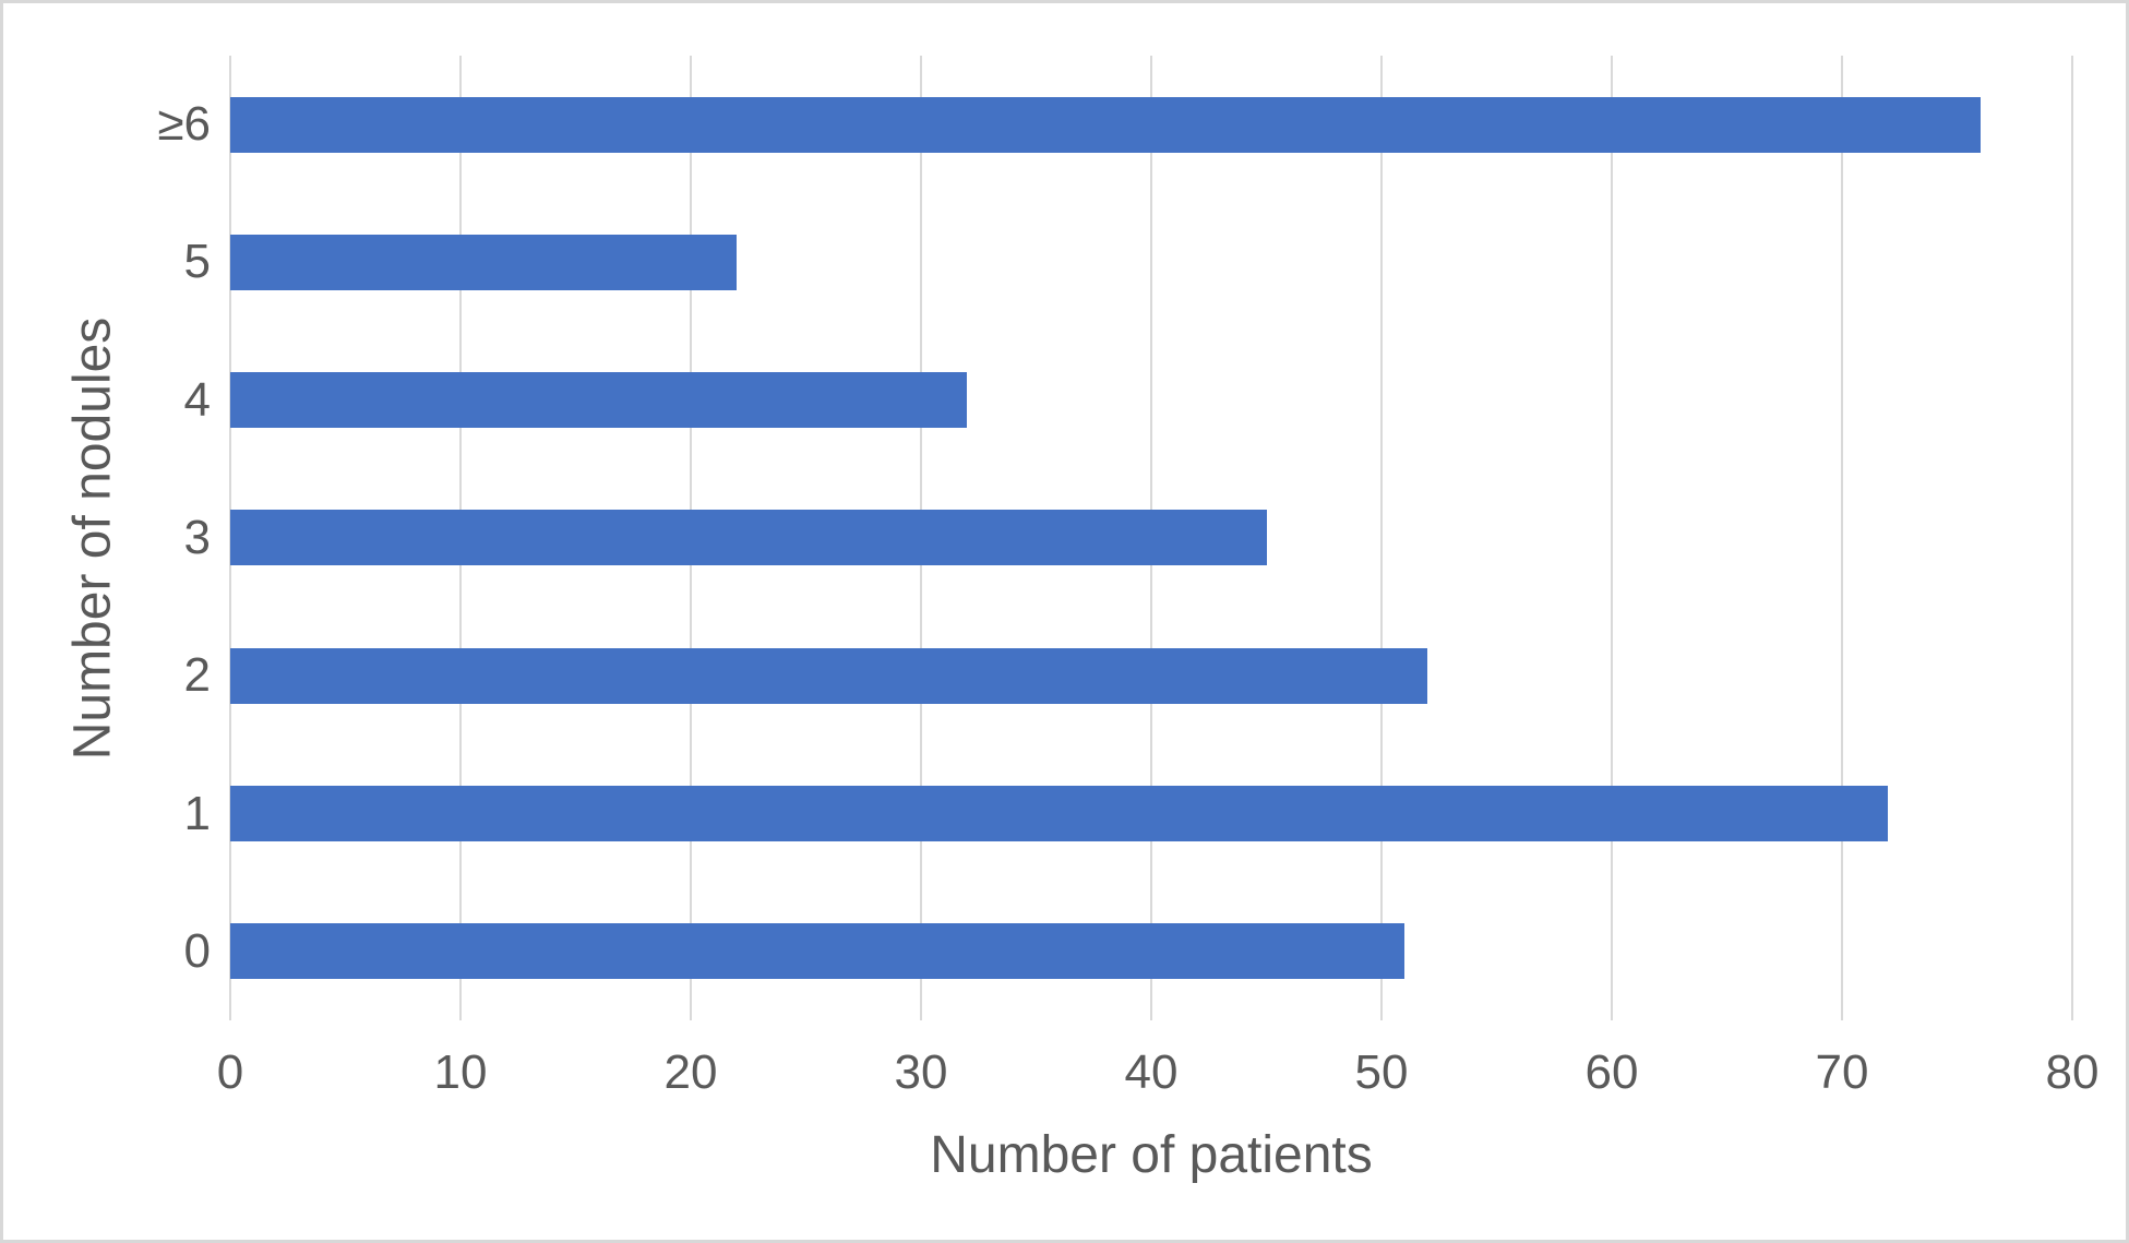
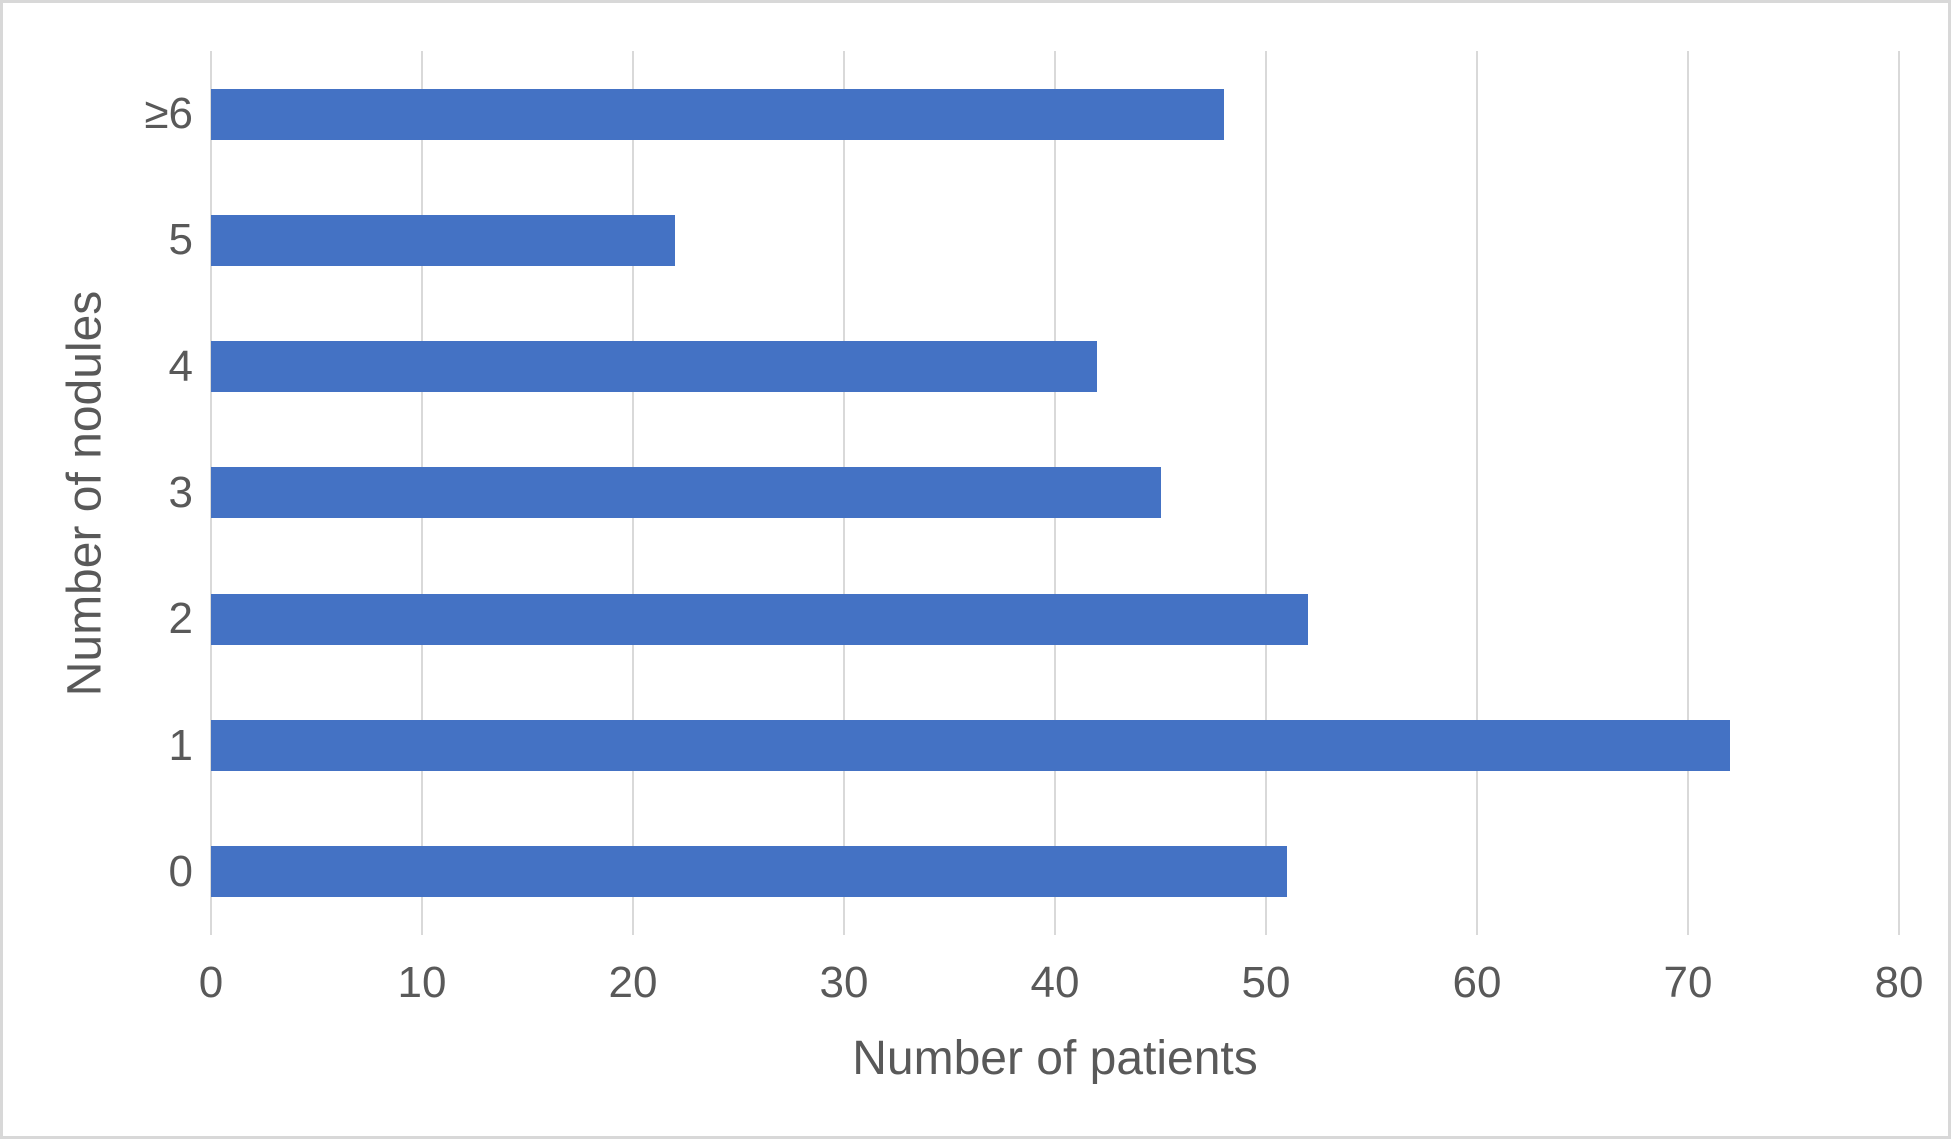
≥6: 76 -> 48
4: 32 -> 42
